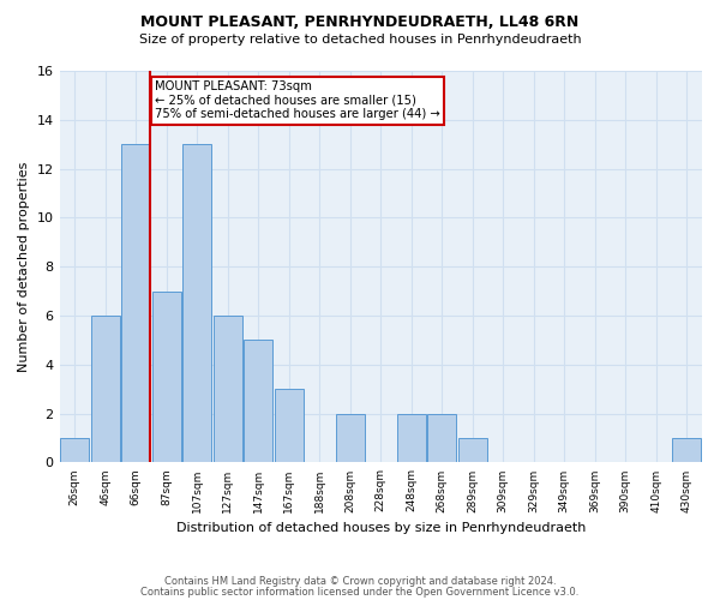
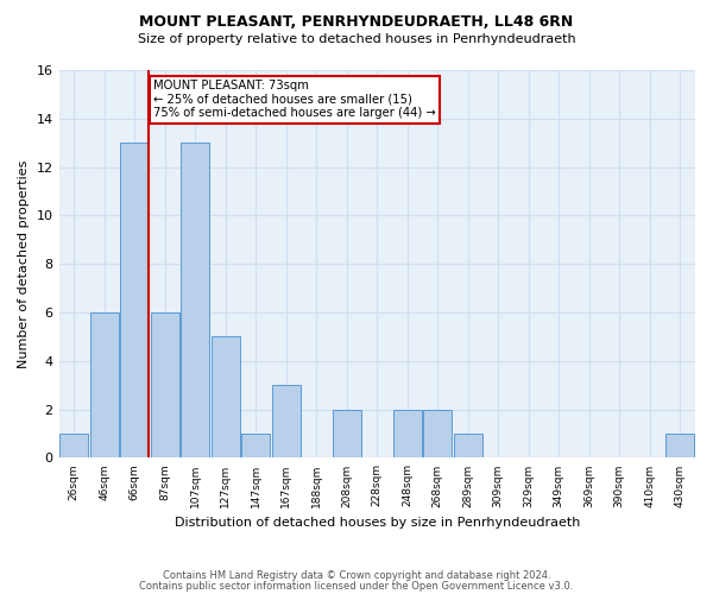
87sqm: 7 -> 6
127sqm: 6 -> 5
147sqm: 5 -> 1
